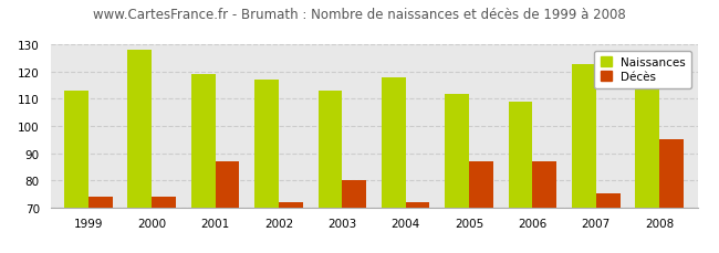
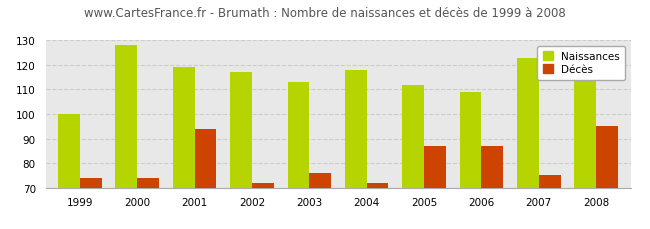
Naissances/1999: 113 -> 100
Décès/2001: 87 -> 94
Décès/2003: 80 -> 76
